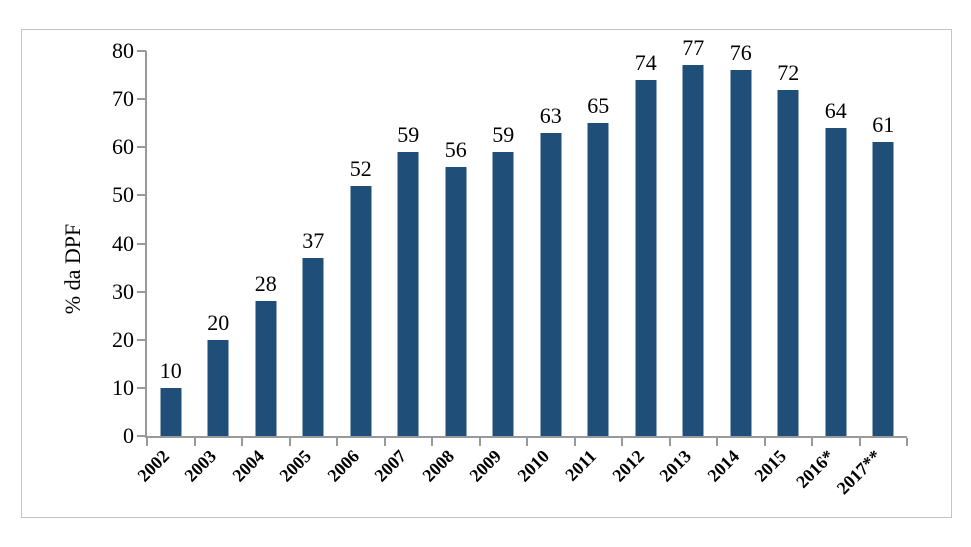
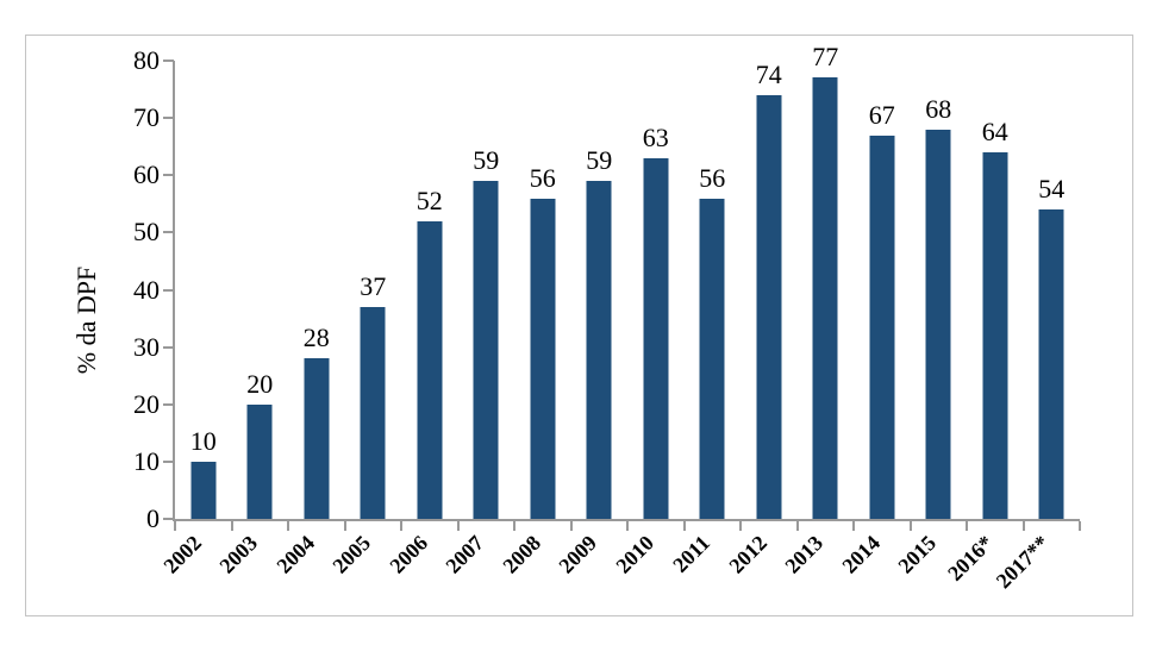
2011: 65 -> 56
2014: 76 -> 67
2015: 72 -> 68
2017**: 61 -> 54
